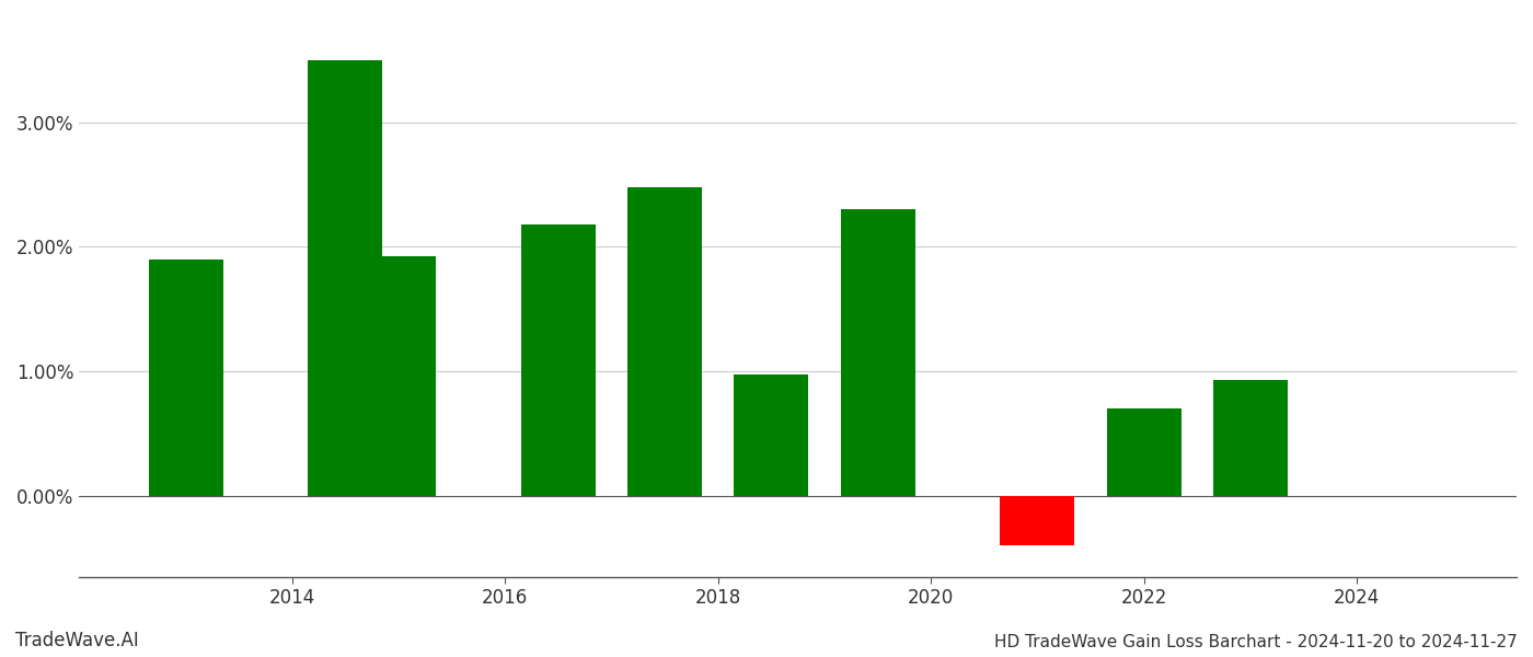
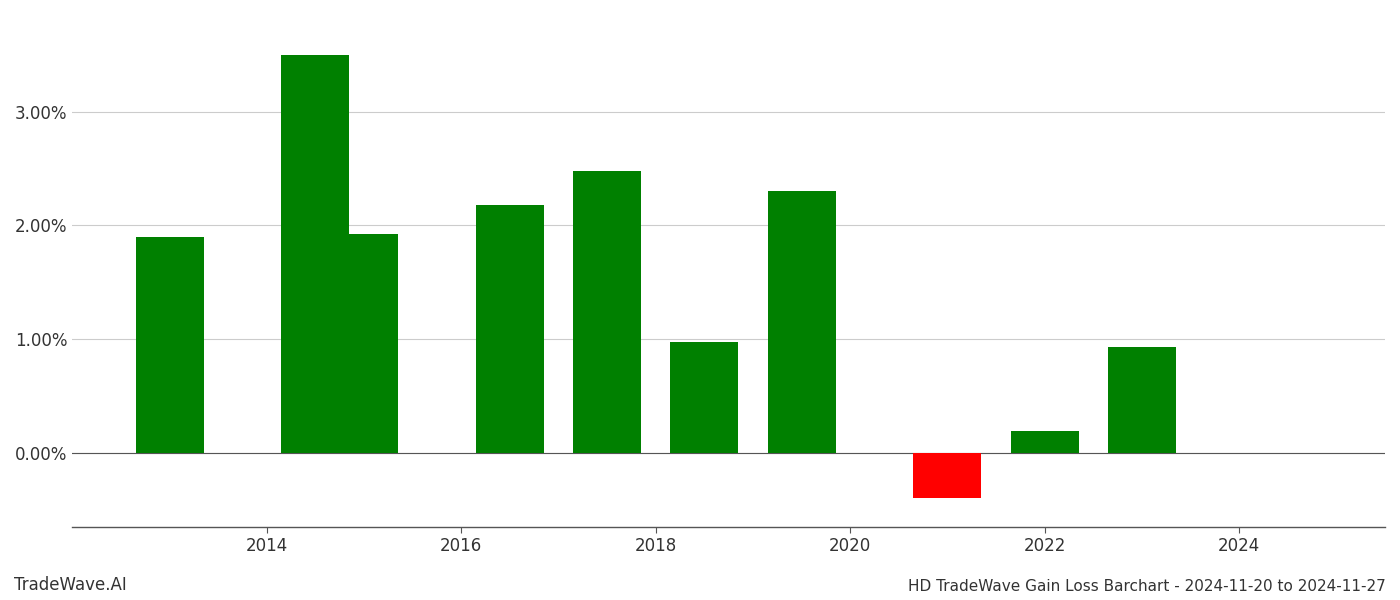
2022: 0.70% -> 0.19%
